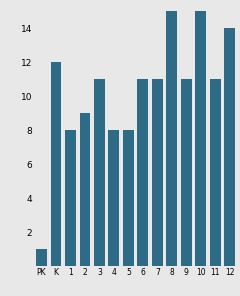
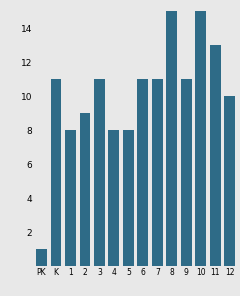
K: 12 -> 11
11: 11 -> 13
12: 14 -> 10
